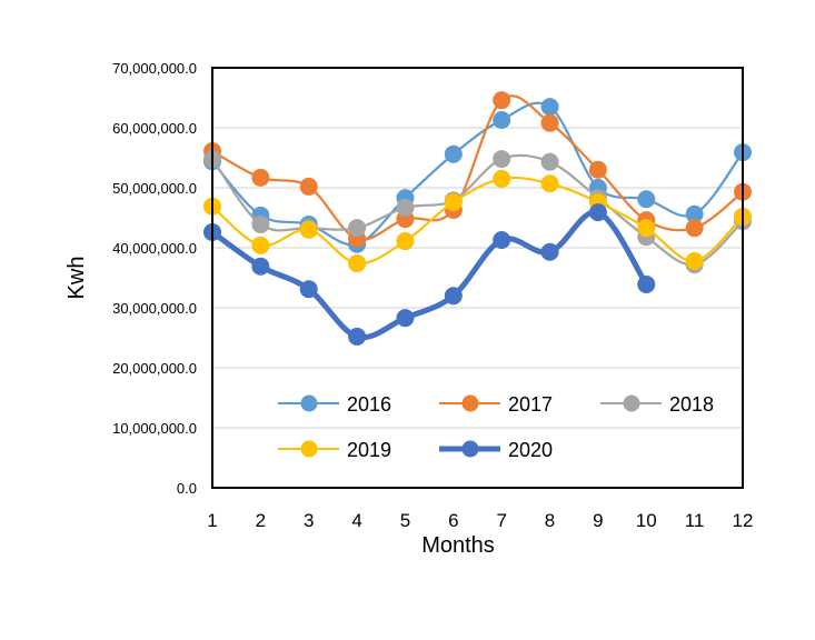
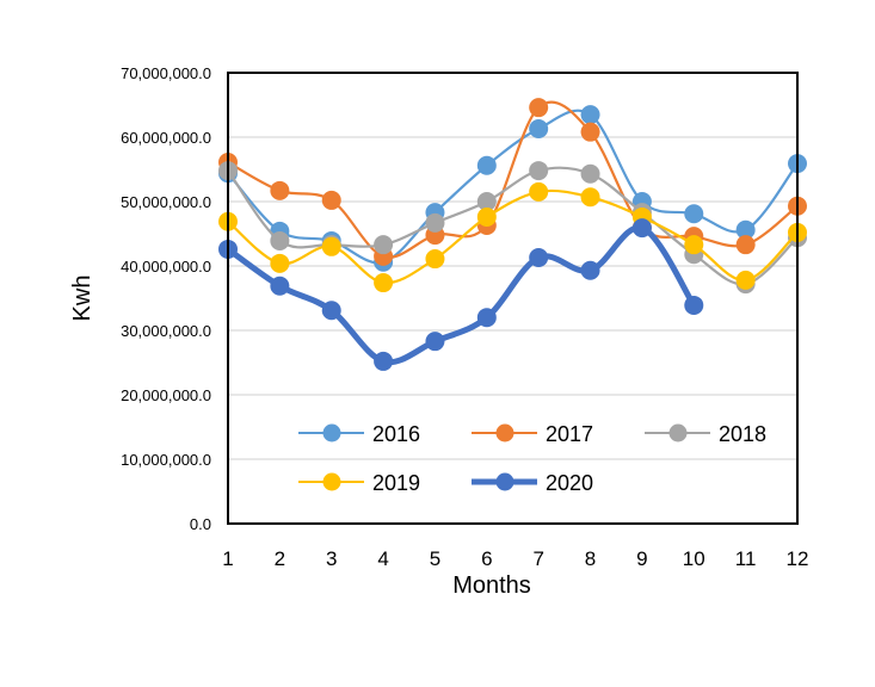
2018/6: 48000000 -> 50000000
2017/9: 53000000 -> 46000000
